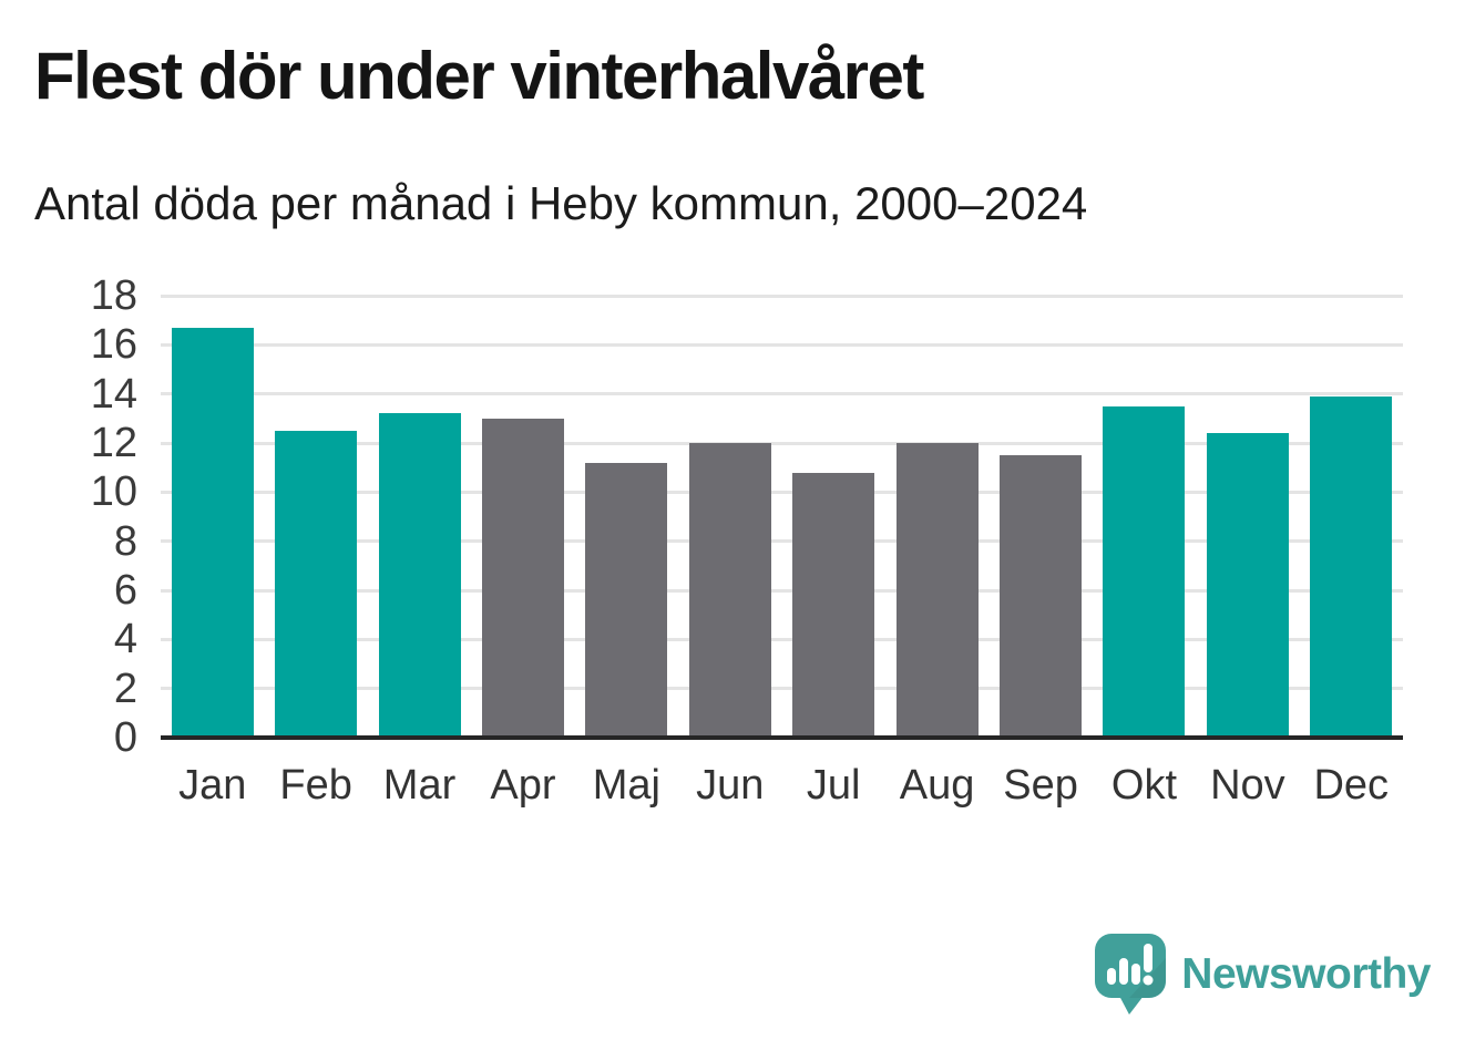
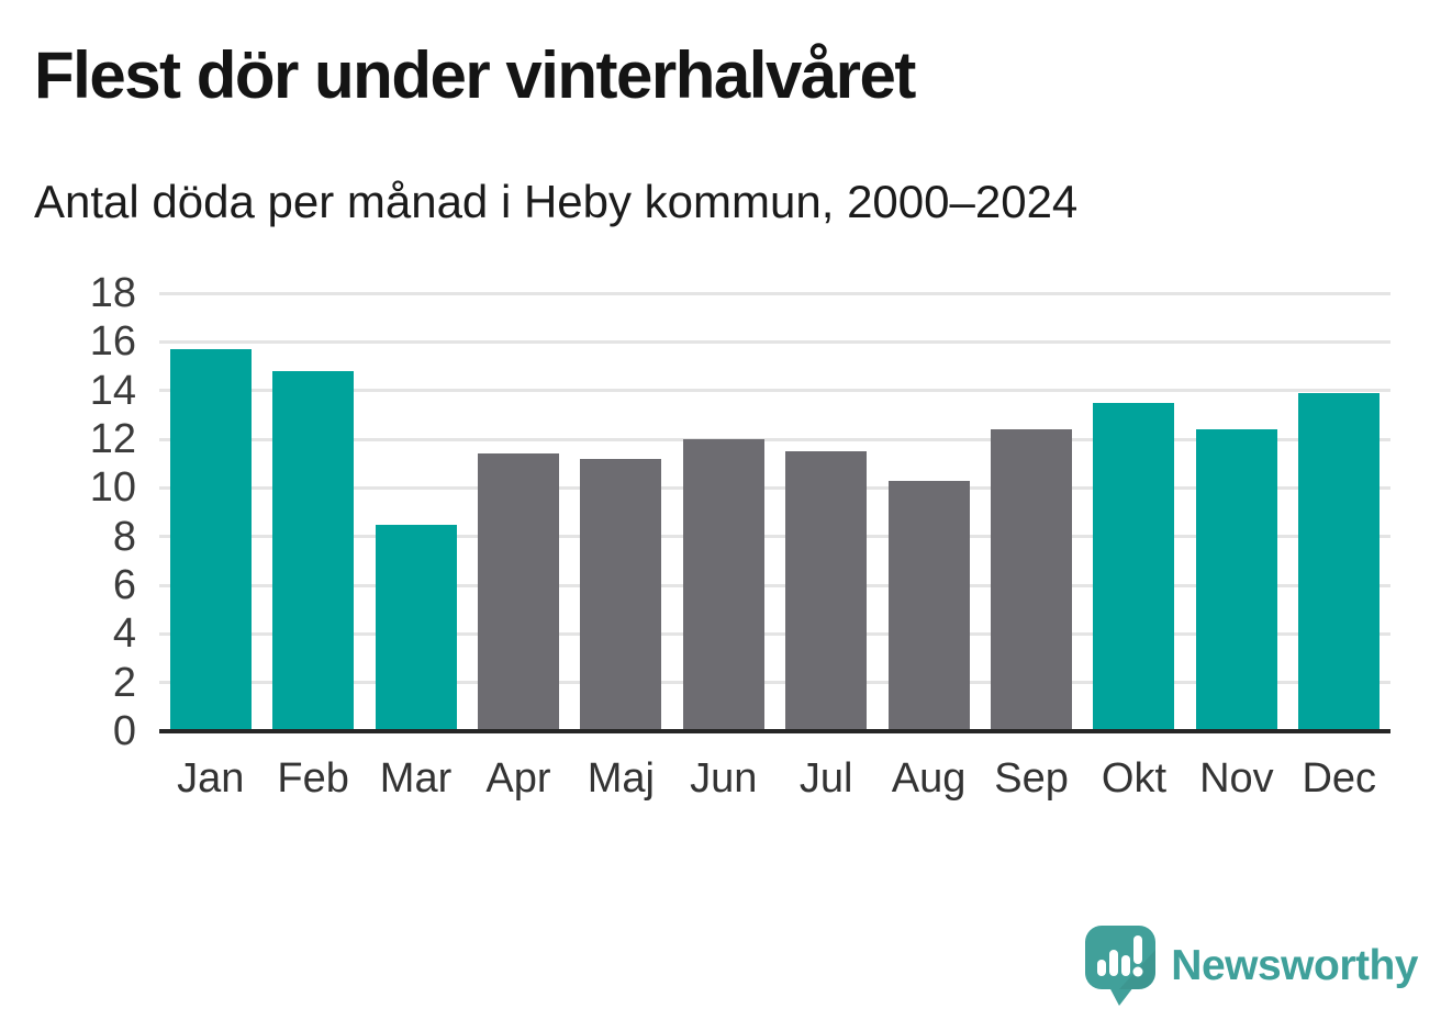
Jan: 16.7 -> 15.7
Feb: 12.5 -> 14.8
Mar: 13.2 -> 8.5
Apr: 13.0 -> 11.4
Jul: 10.8 -> 11.5
Aug: 12.0 -> 10.3
Sep: 11.5 -> 12.4
